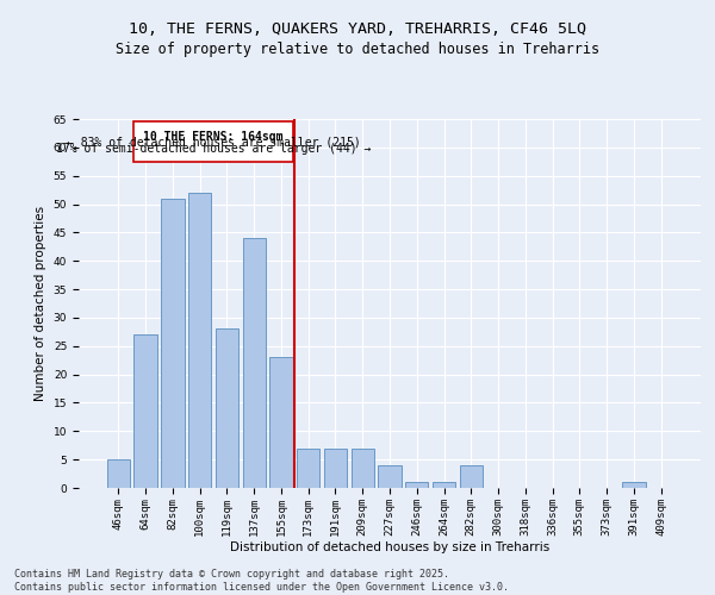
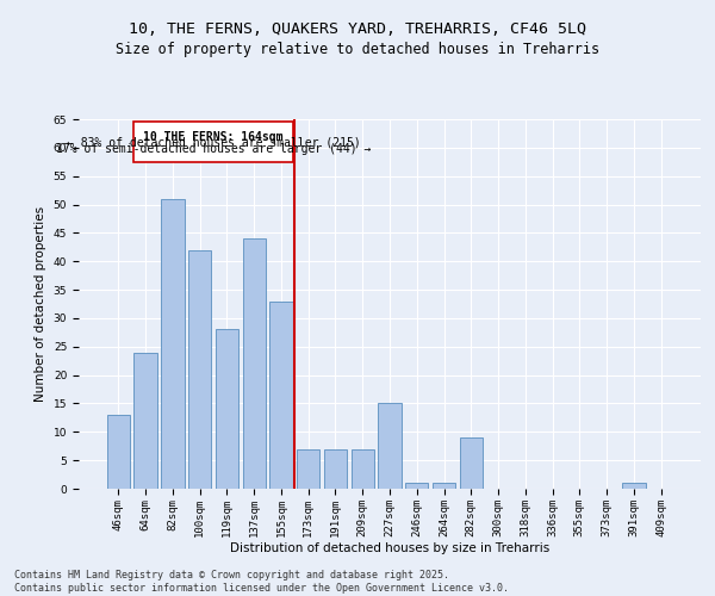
46sqm: 5 -> 13
64sqm: 27 -> 24
100sqm: 52 -> 42
155sqm: 23 -> 33
227sqm: 4 -> 15
282sqm: 4 -> 9
